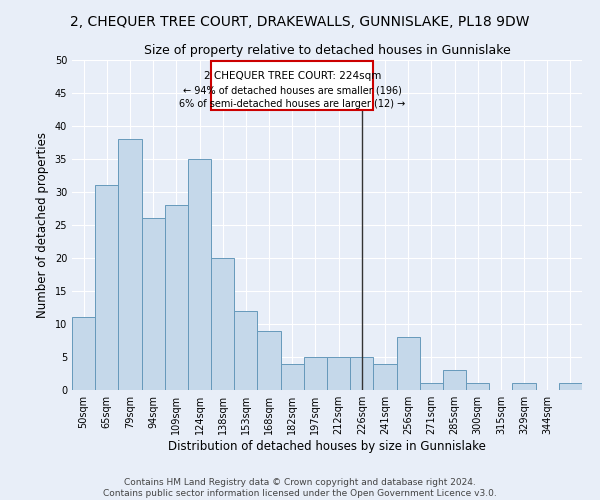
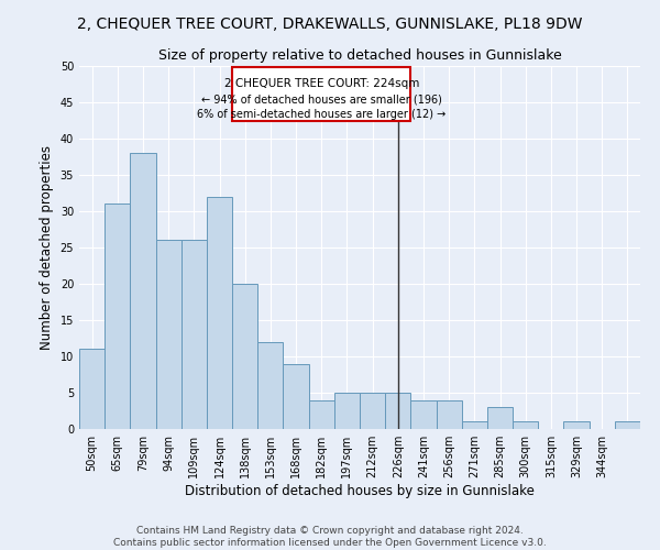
109sqm: 28 -> 26
124sqm: 35 -> 32
256sqm: 8 -> 4
